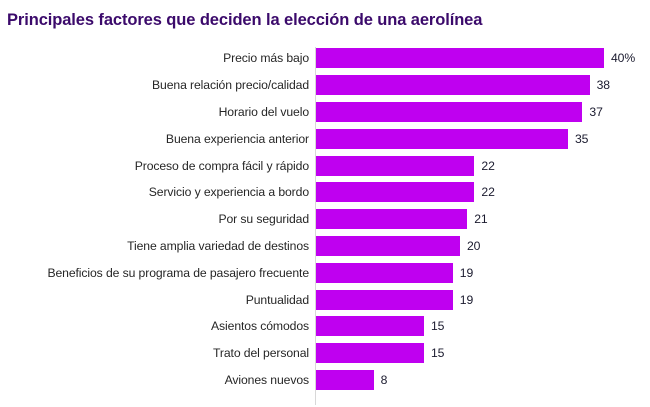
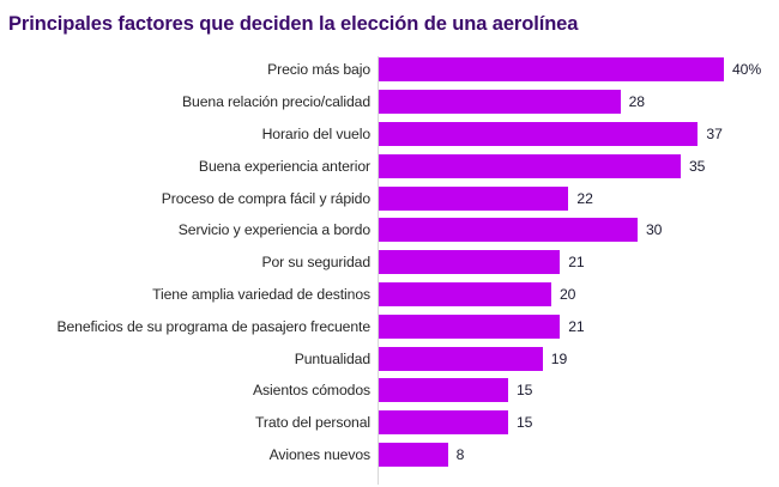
Buena relación precio/calidad: 38 -> 28
Servicio y experiencia a bordo: 22 -> 30
Beneficios de su programa de pasajero frecuente: 19 -> 21
